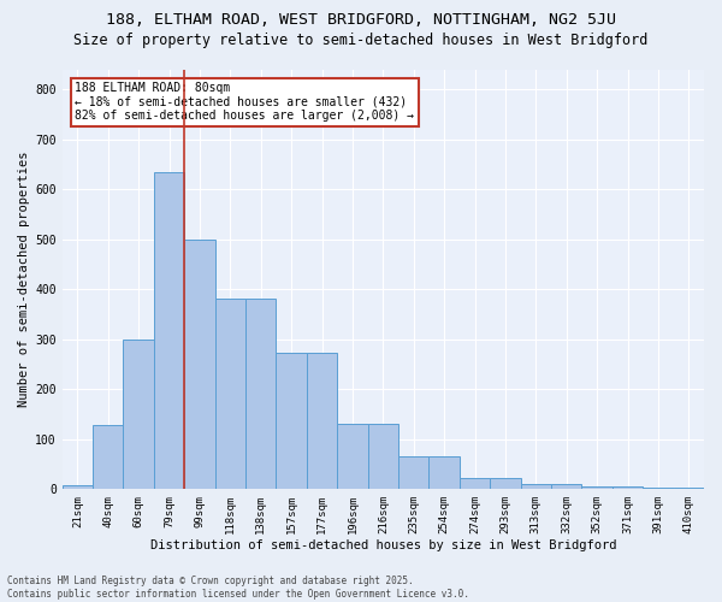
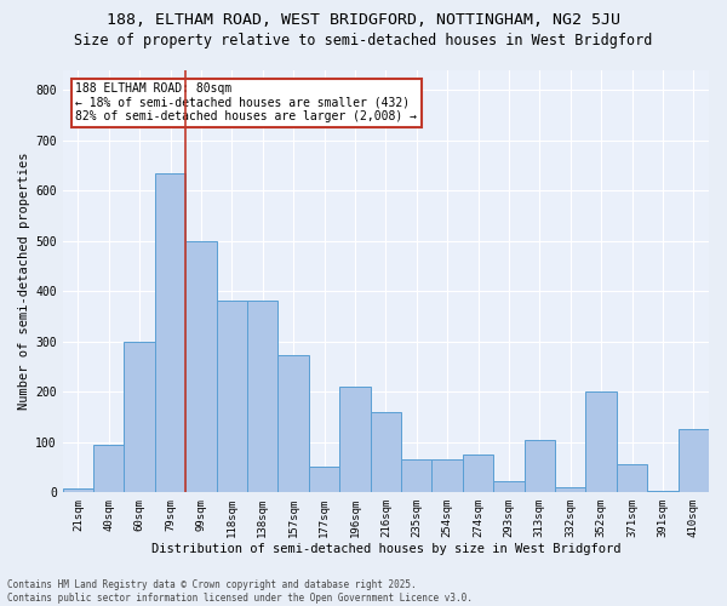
40sqm: 128 -> 95
177sqm: 273 -> 50
196sqm: 130 -> 210
216sqm: 130 -> 160
274sqm: 22 -> 75
313sqm: 10 -> 105
352sqm: 5 -> 200
371sqm: 5 -> 55
410sqm: 2 -> 125
